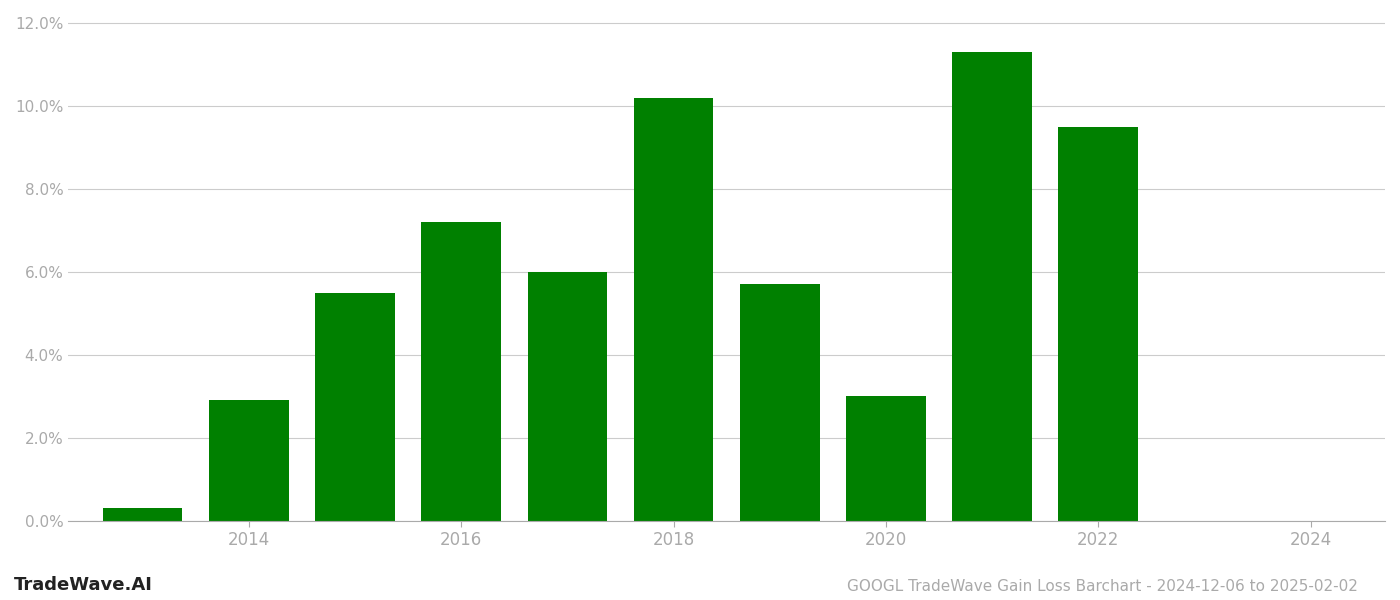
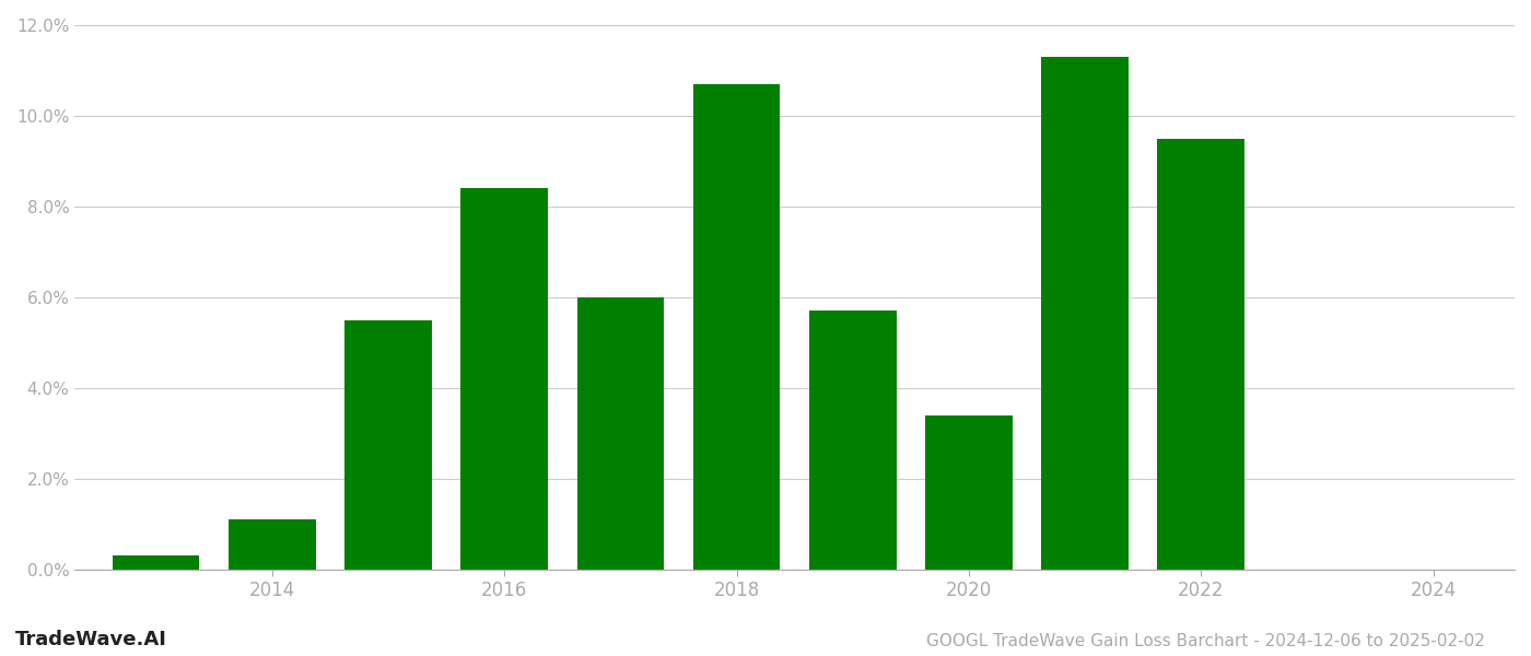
2014: 2.9% -> 1.1%
2016: 7.2% -> 8.4%
2018: 10.2% -> 10.7%
2020: 3.0% -> 3.4%
